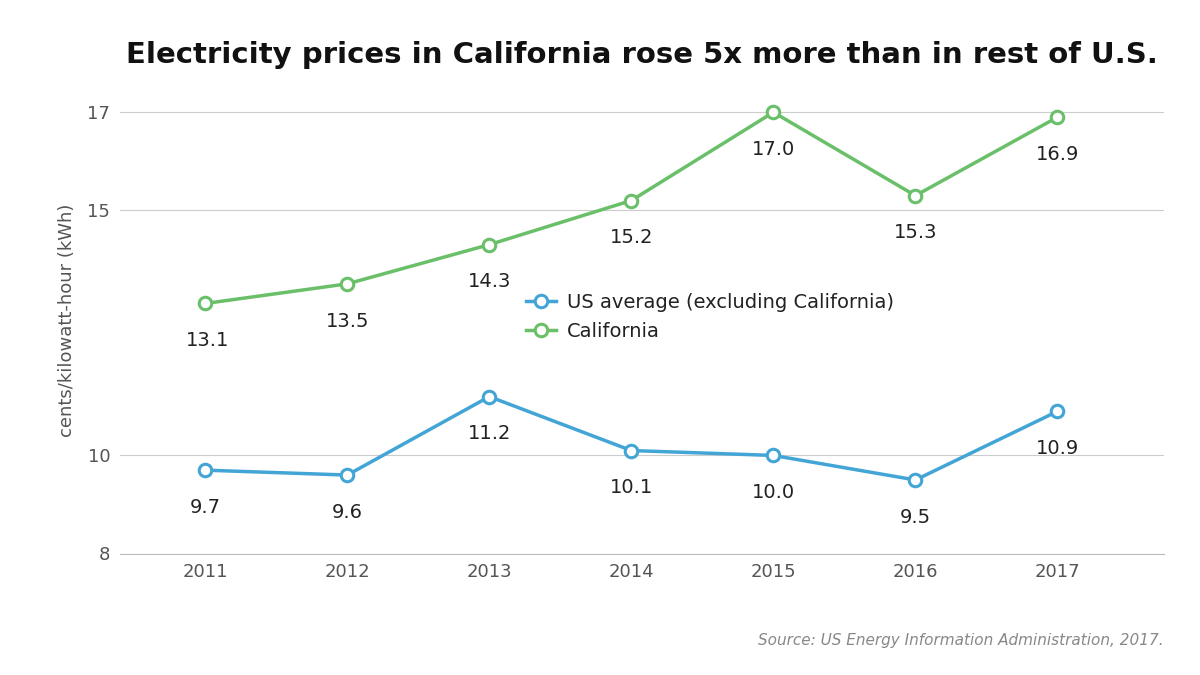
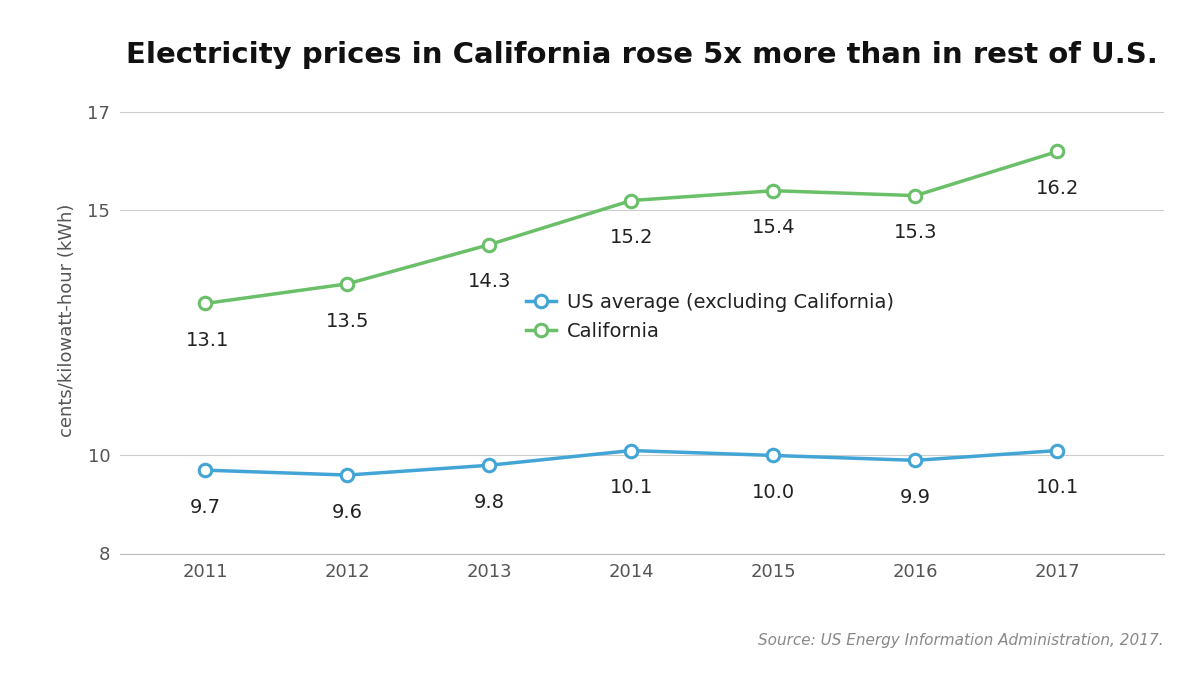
US average (excluding California)/2013: 11.2 -> 9.8
California/2015: 17.0 -> 15.4
US average (excluding California)/2016: 9.5 -> 9.9
California/2017: 16.9 -> 16.2
US average (excluding California)/2017: 10.9 -> 10.1
